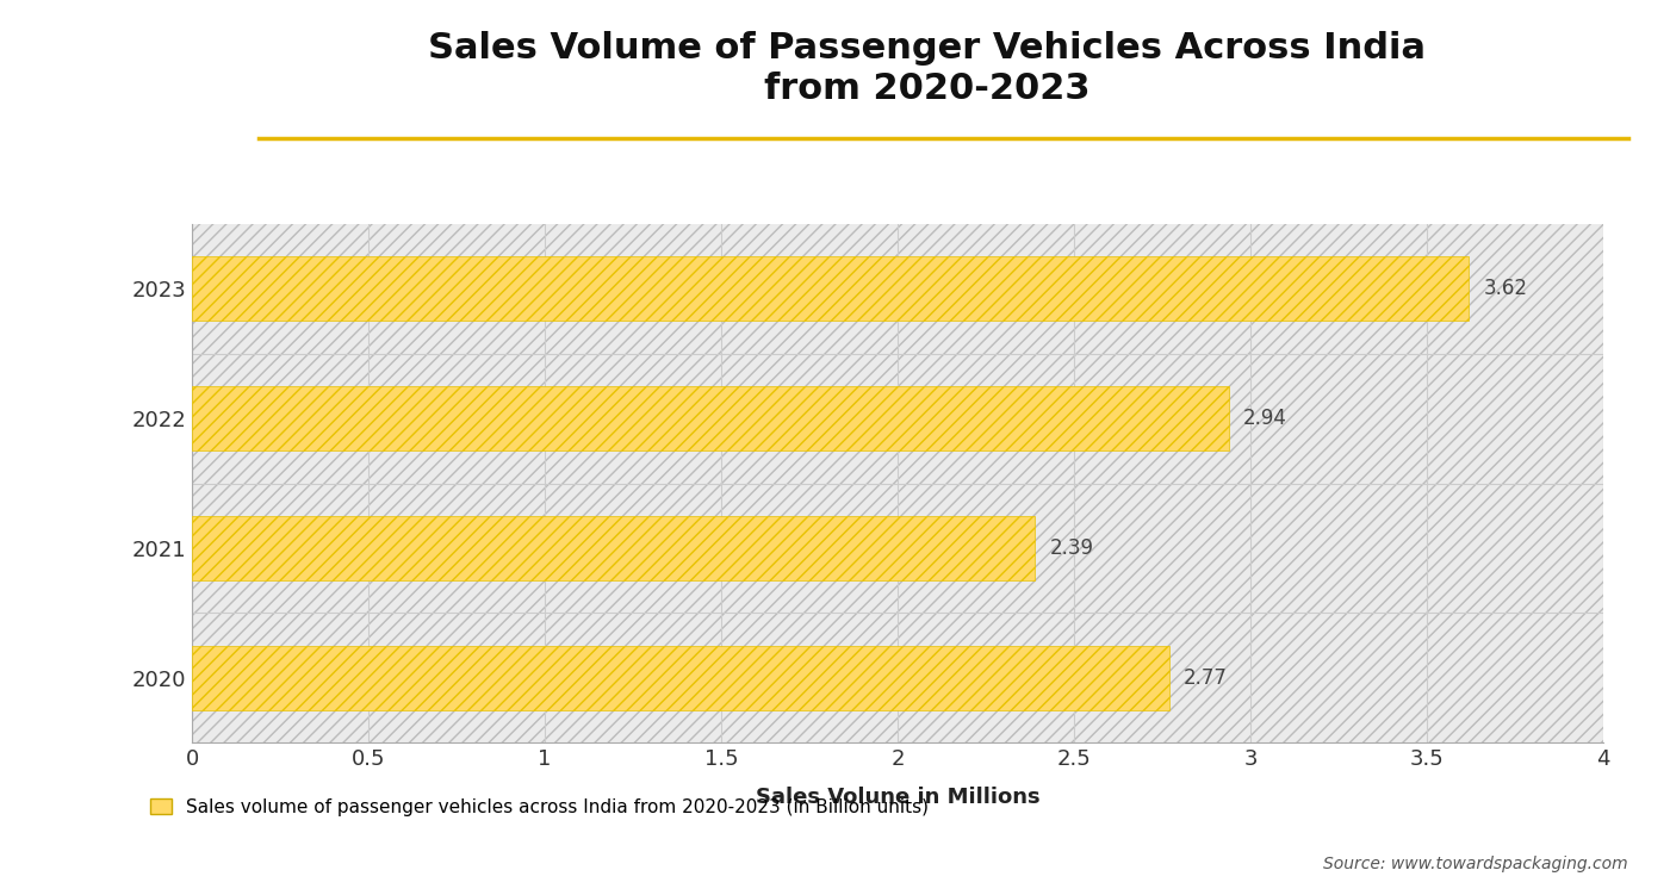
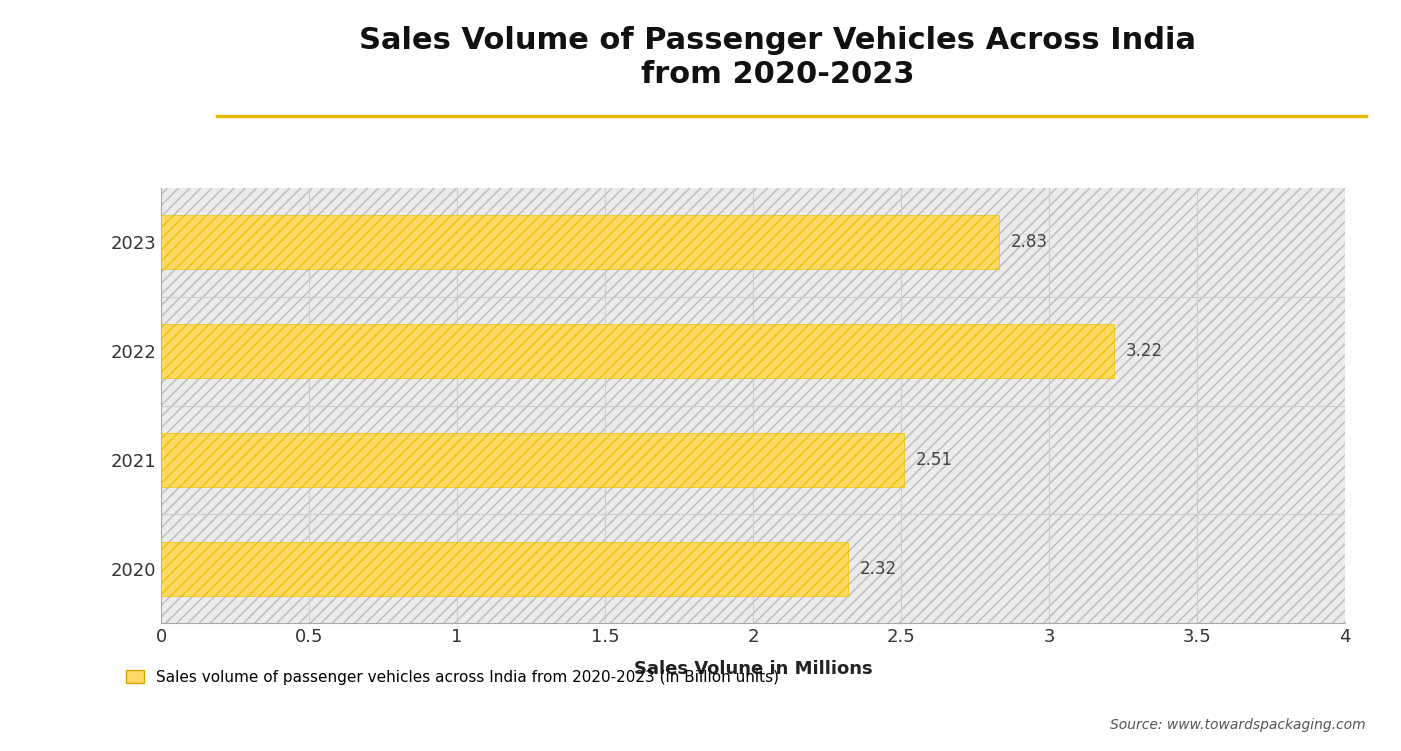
2023: 3.62 -> 2.83
2022: 2.94 -> 3.22
2021: 2.39 -> 2.51
2020: 2.77 -> 2.32
